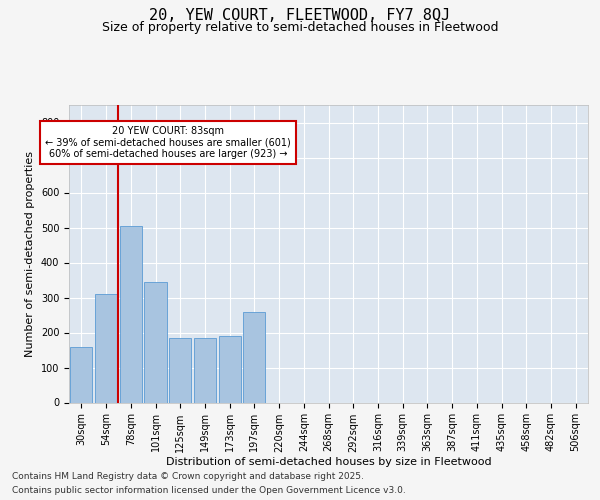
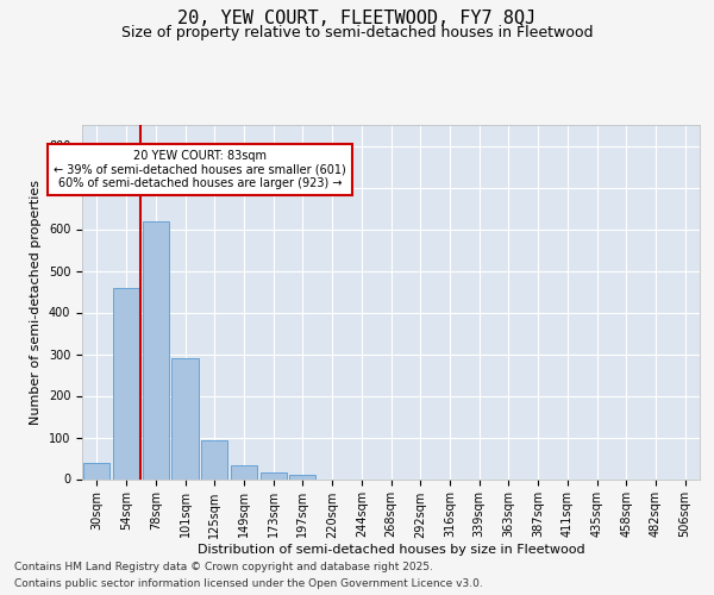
30sqm: 160 -> 38
54sqm: 310 -> 460
78sqm: 505 -> 618
101sqm: 345 -> 290
125sqm: 185 -> 93
149sqm: 185 -> 33
173sqm: 190 -> 15
197sqm: 260 -> 10
